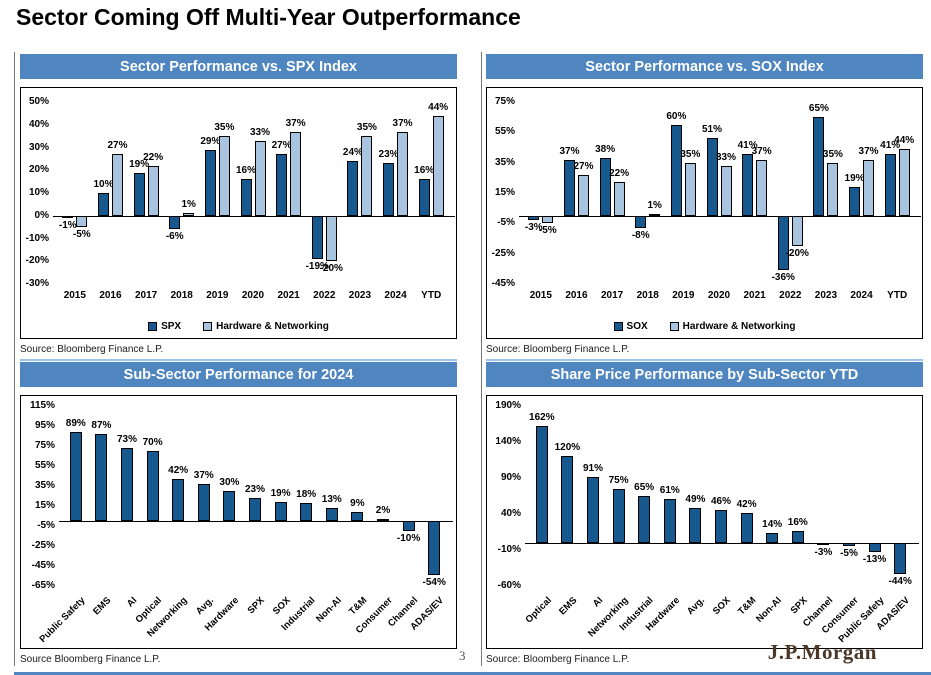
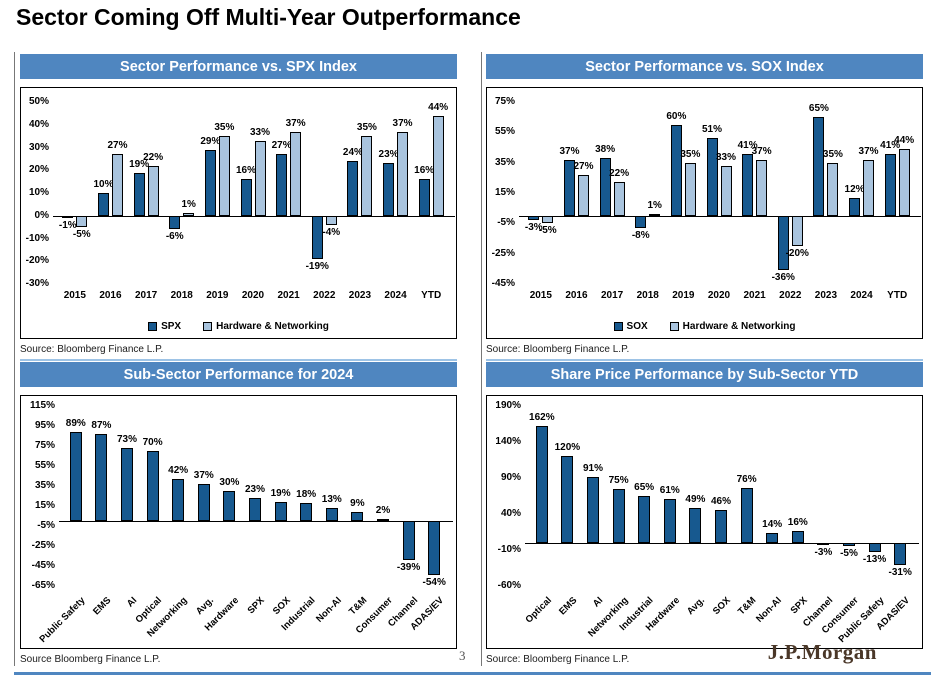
Sector Performance vs. SPX Index/Hardware & Networking/2022: -20% -> -4%
Sector Performance vs. SOX Index/SOX/2024: 19% -> 12%
Sub-Sector Performance for 2024/Channel: -10% -> -39%
Share Price Performance by Sub-Sector YTD/T&M: 42% -> 76%
Share Price Performance by Sub-Sector YTD/ADAS/EV: -44% -> -31%
